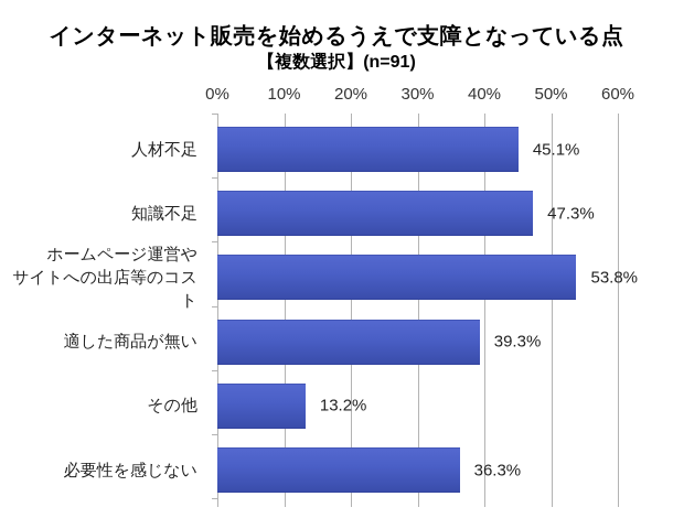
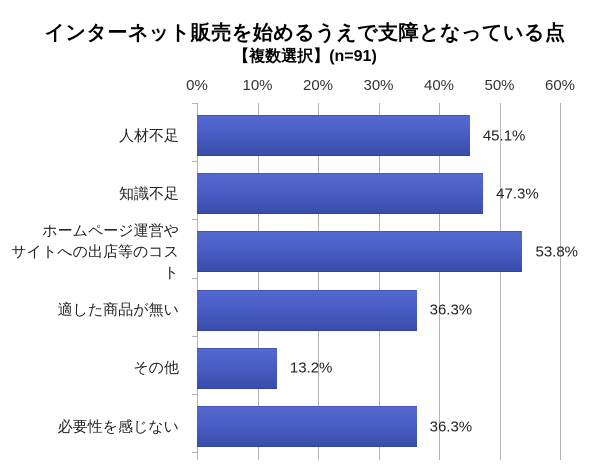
適した商品が無い: 39.3% -> 36.3%
